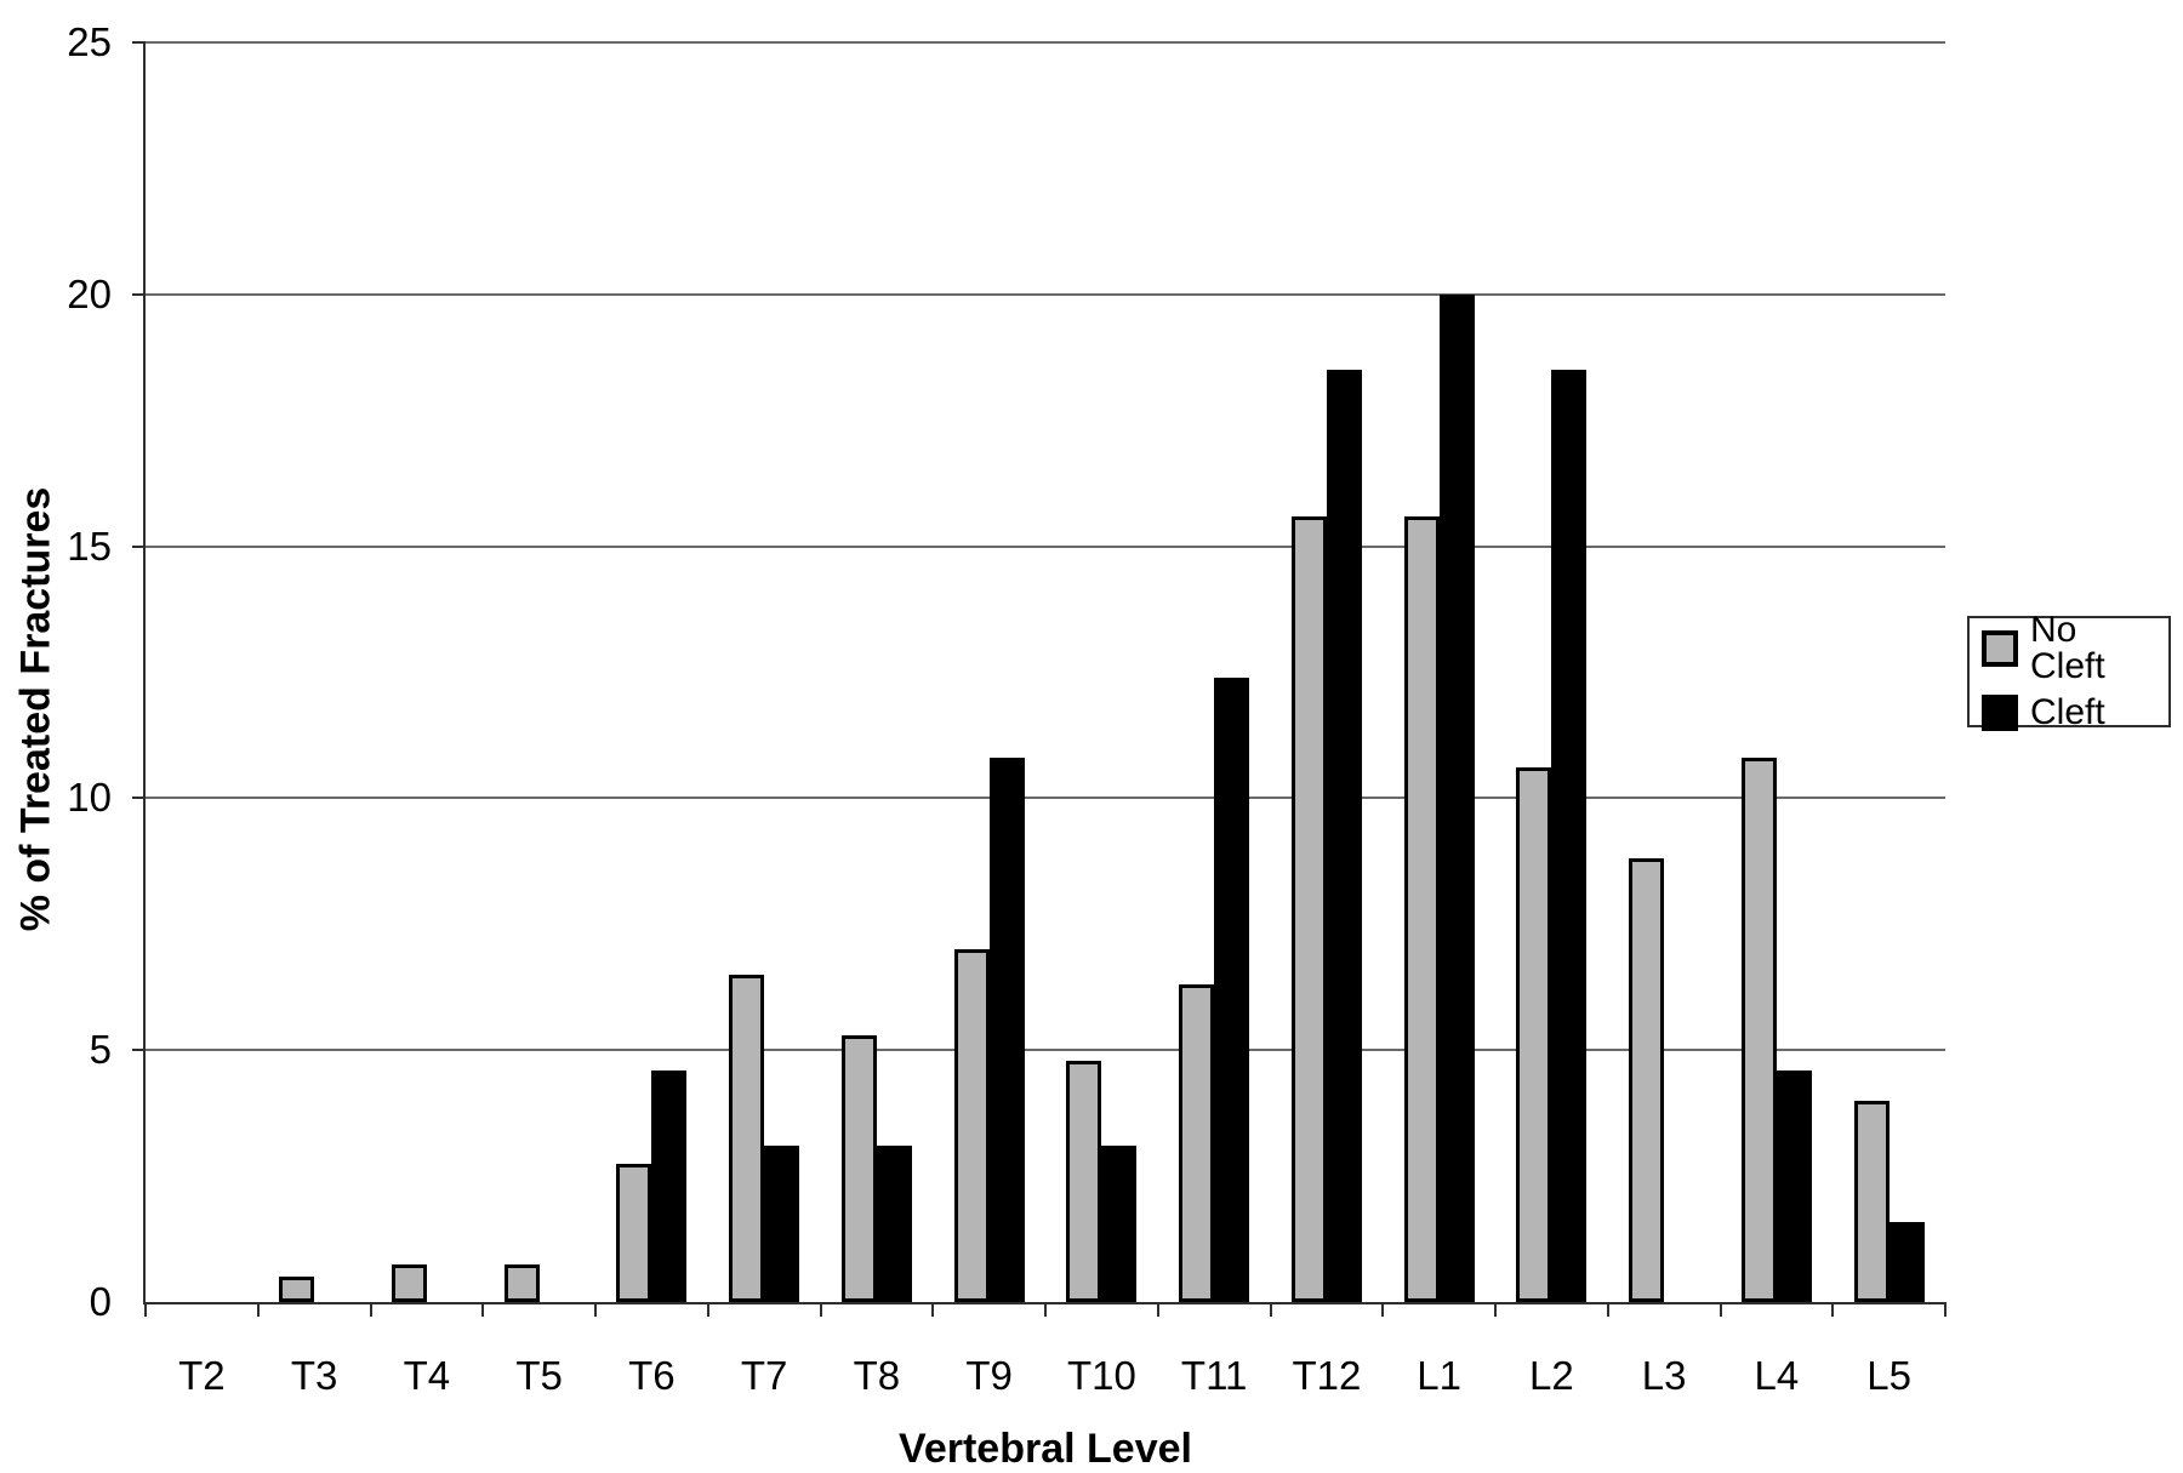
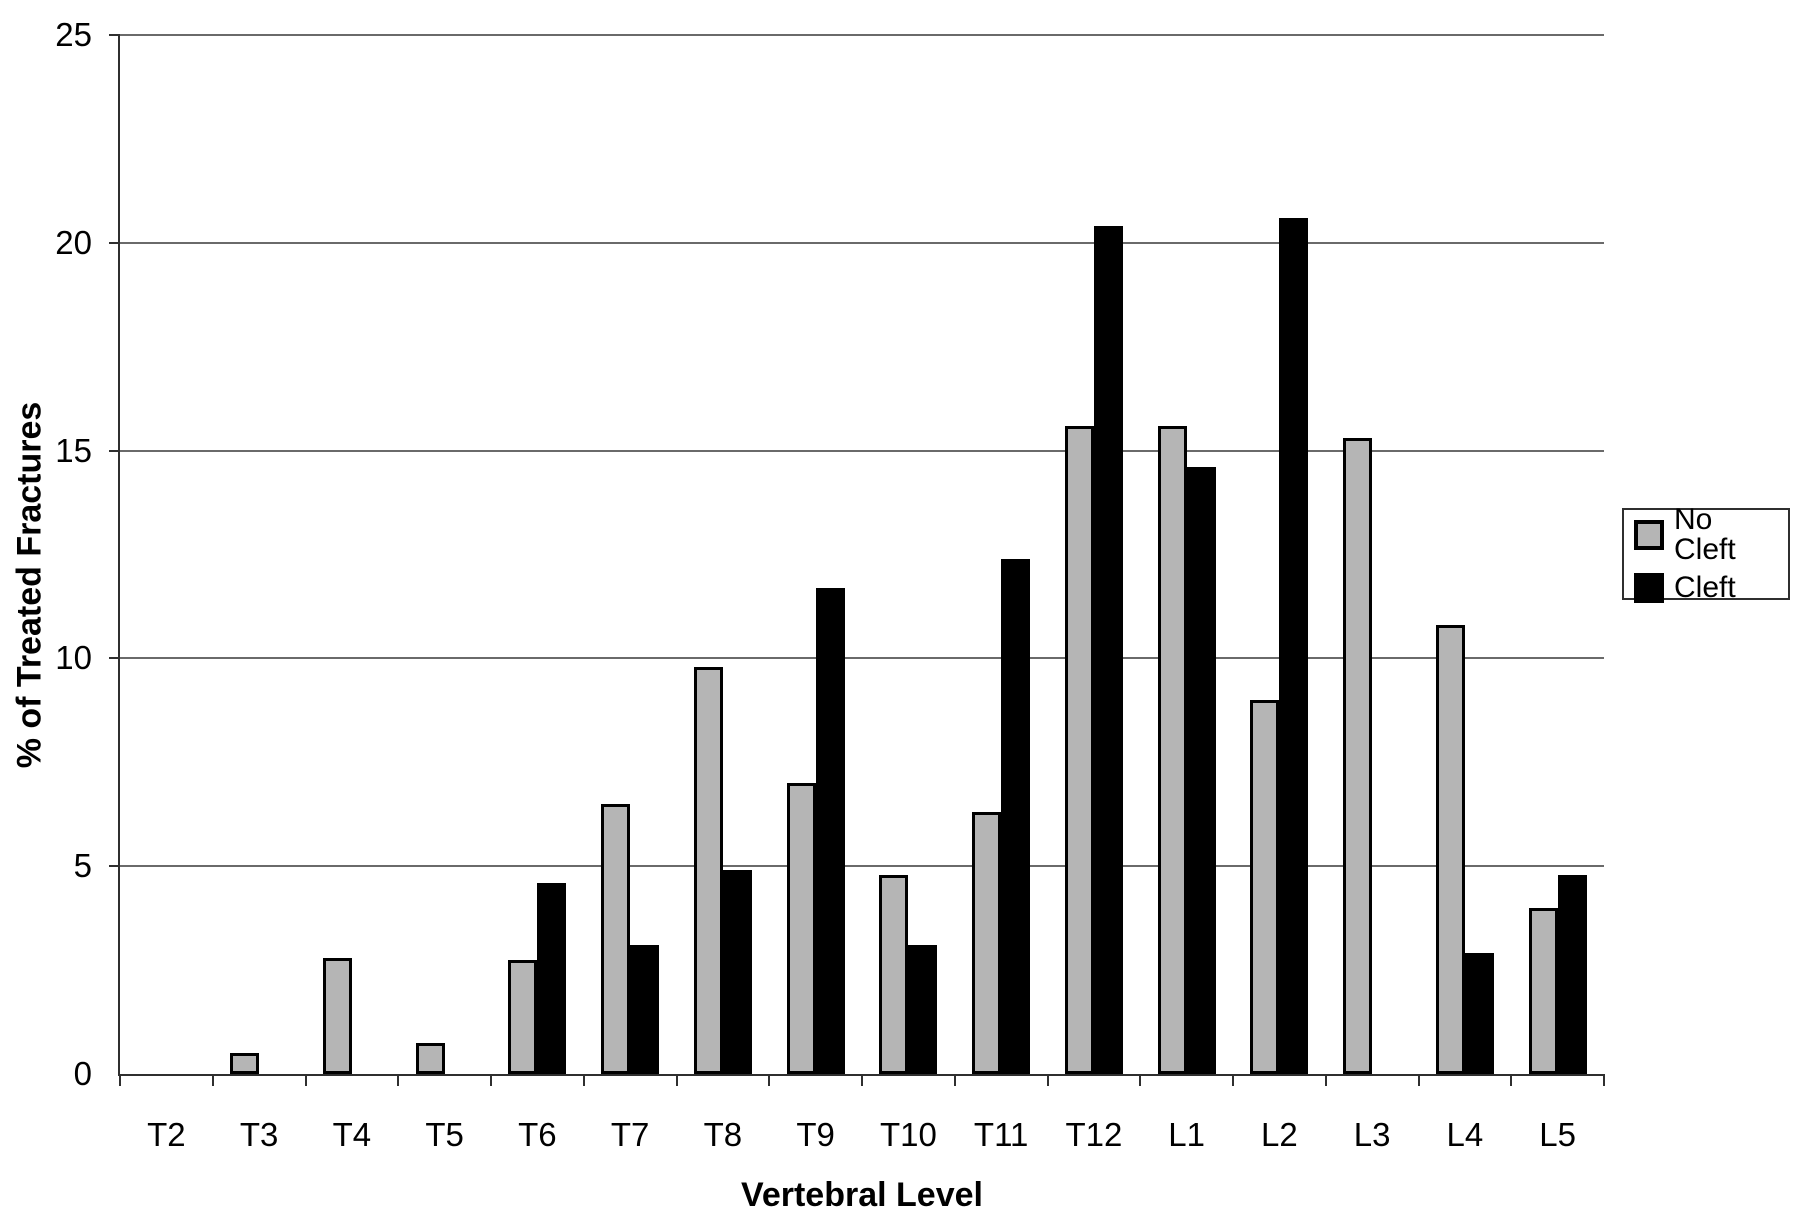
No Cleft/T4: 0.8 -> 2.8
No Cleft/T8: 5.3 -> 9.8
Cleft/T8: 3.1 -> 4.9
Cleft/T9: 10.8 -> 11.7
Cleft/T12: 18.5 -> 20.4
Cleft/L1: 20.0 -> 14.6
No Cleft/L2: 10.6 -> 9.0
Cleft/L2: 18.5 -> 20.6
No Cleft/L3: 8.8 -> 15.3
Cleft/L4: 4.6 -> 2.9
Cleft/L5: 1.6 -> 4.8
